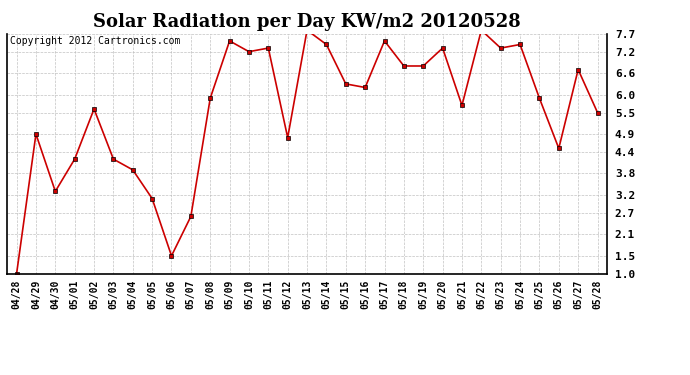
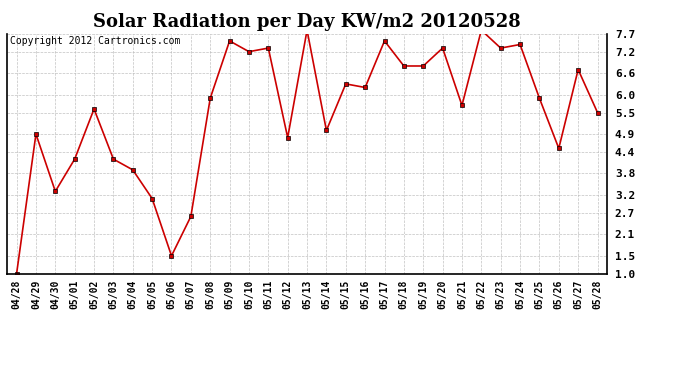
05/14: 7.4 -> 5.0
